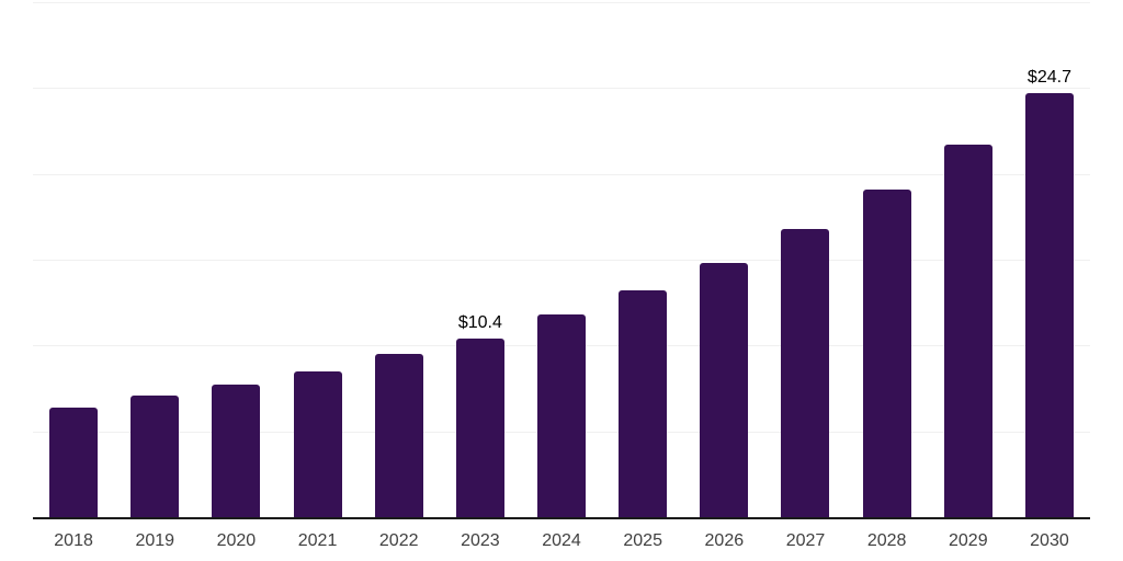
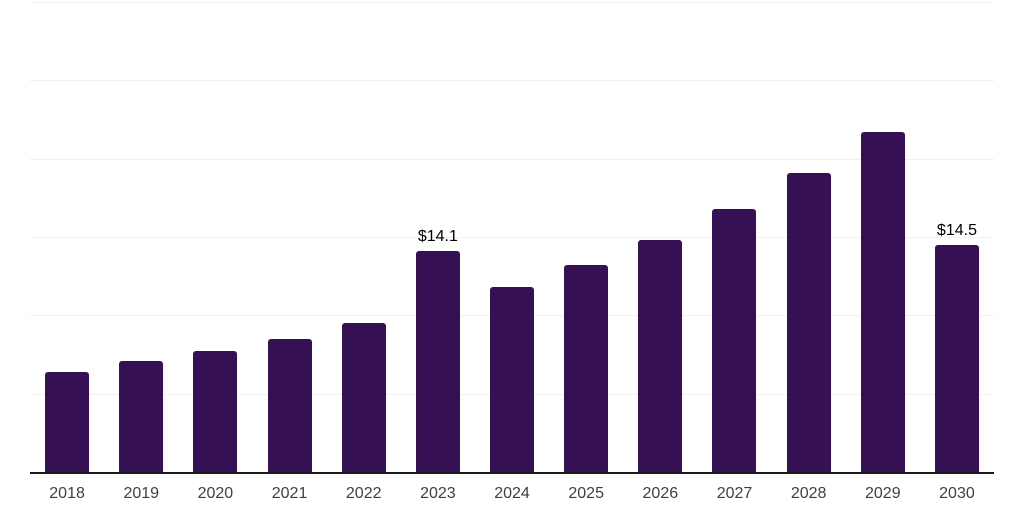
2023: $10.4 -> $14.1
2030: $24.7 -> $14.5
